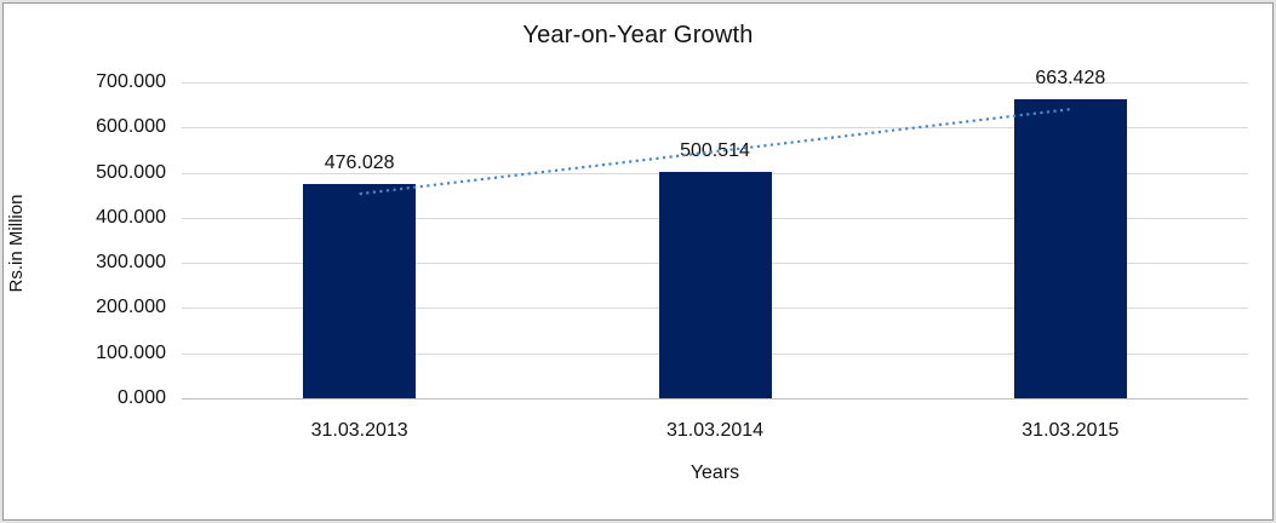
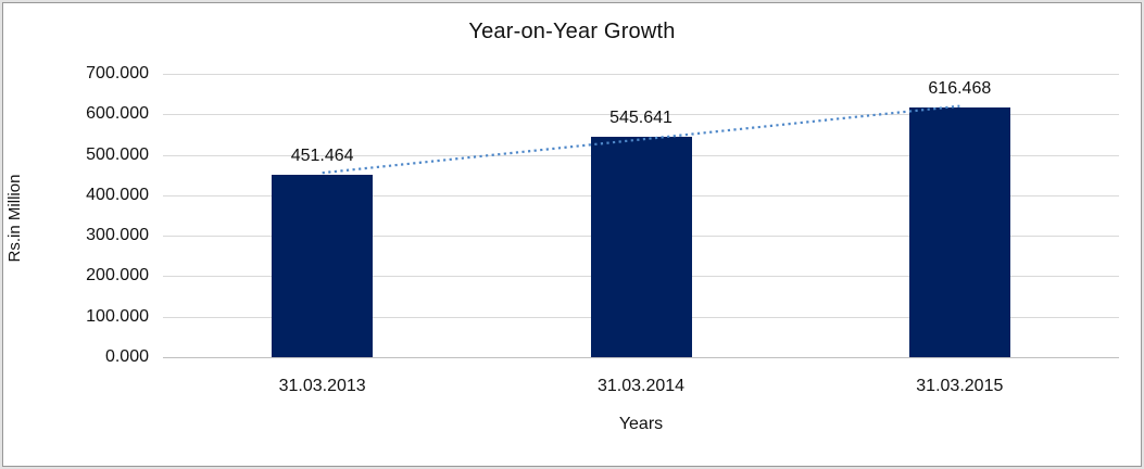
31.03.2013: 476.028 -> 451.464
31.03.2014: 500.514 -> 545.641
31.03.2015: 663.428 -> 616.468
